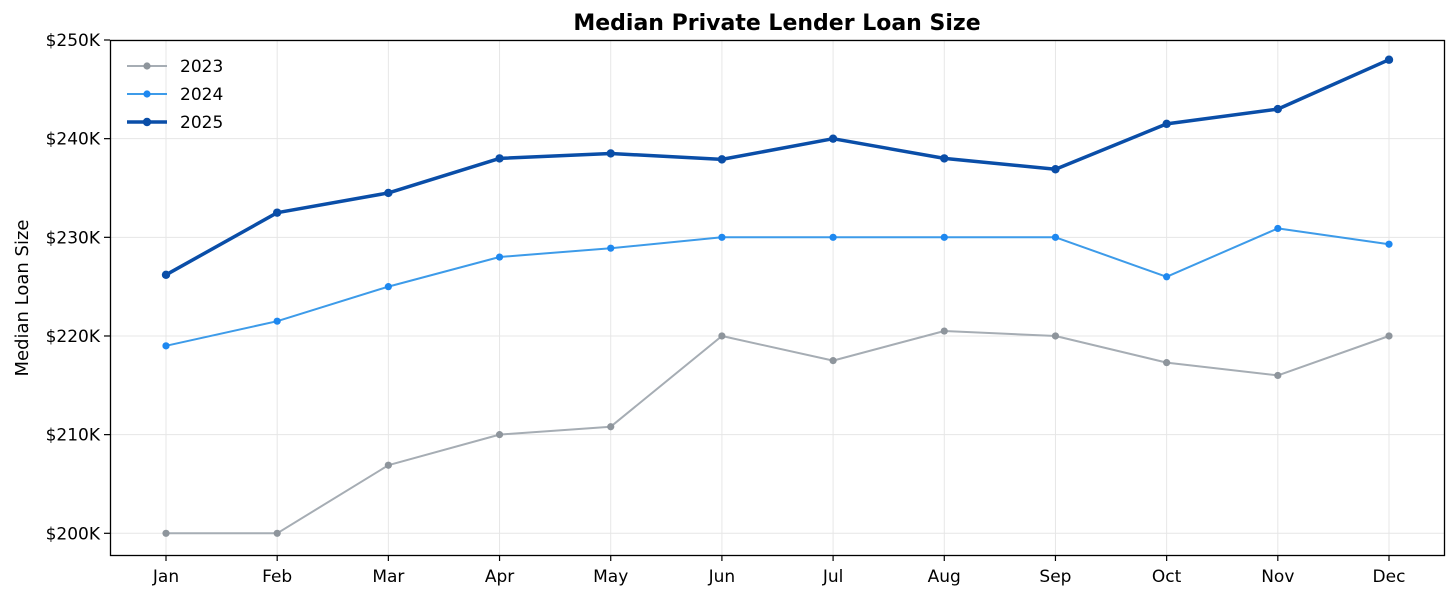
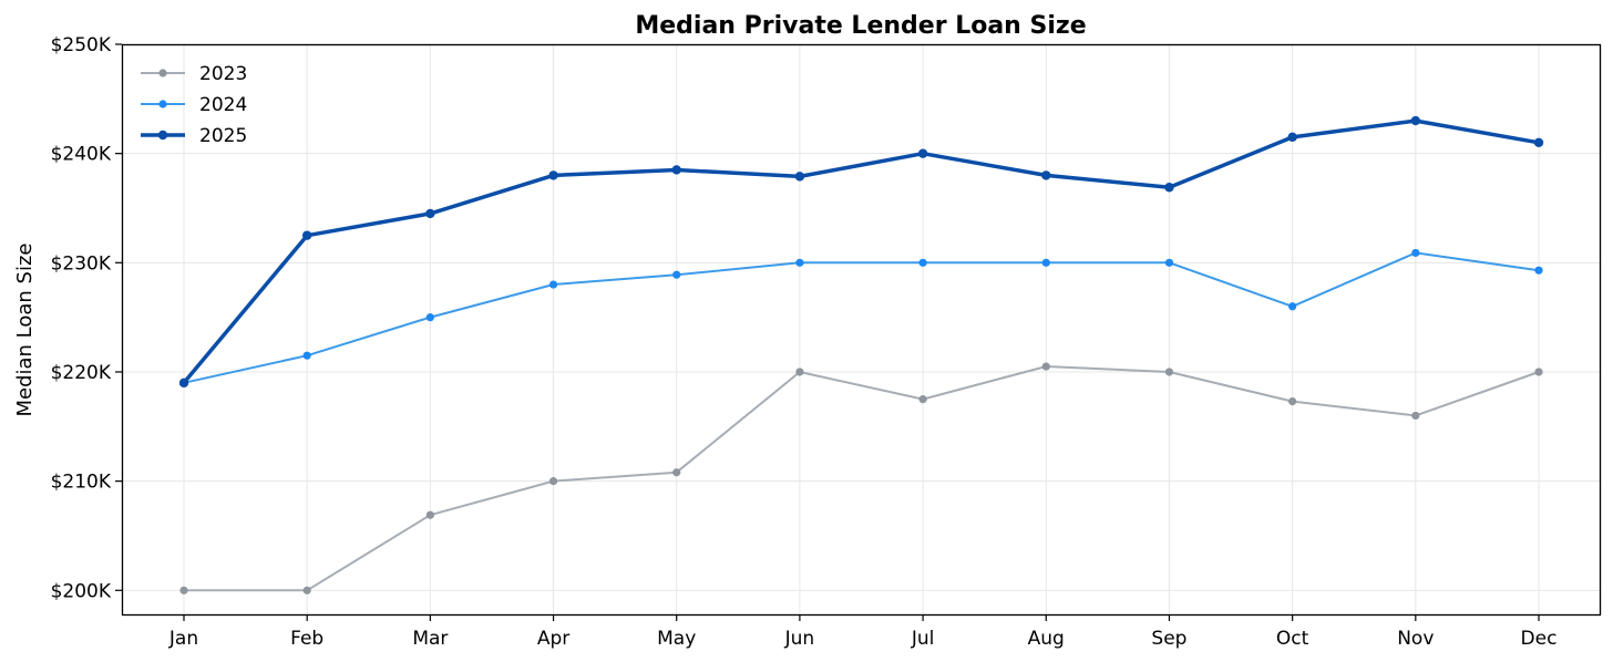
2025/Jan: $226K -> $219K
2025/Dec: $248K -> $241K
